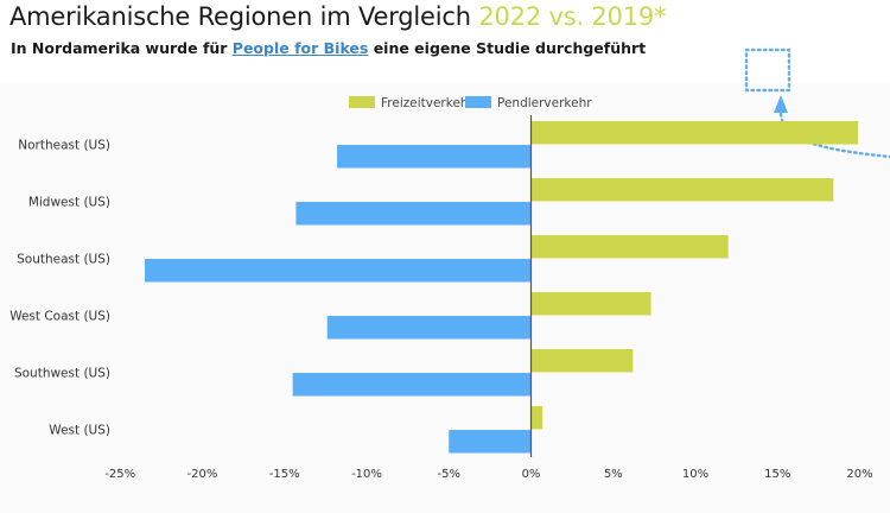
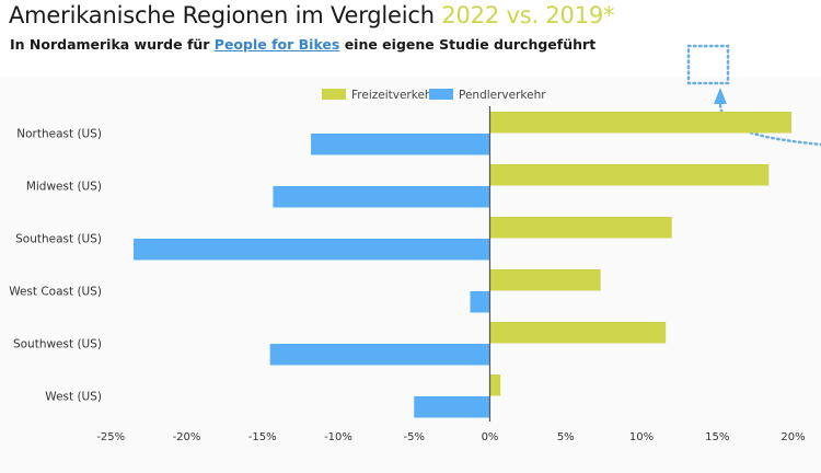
Pendlerverkehr/West Coast (US): -12.4% -> -1.3%
Freizeitverkehr/Southwest (US): 6.2% -> 11.6%
